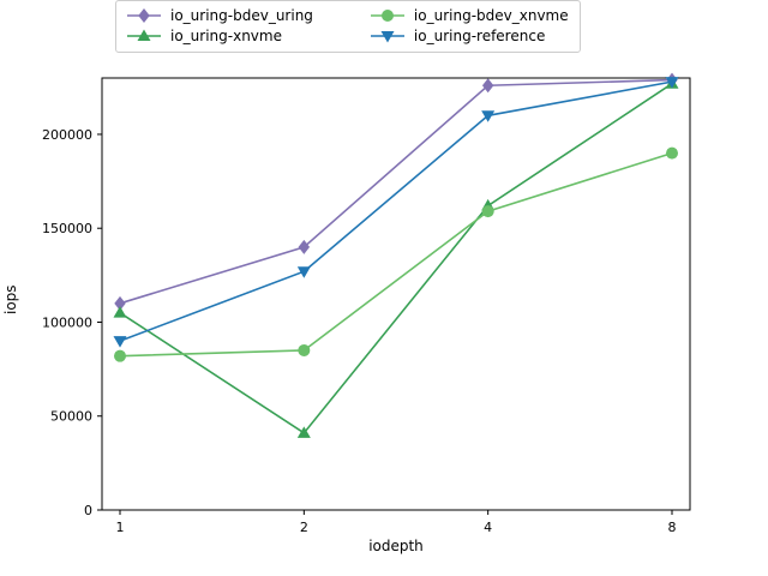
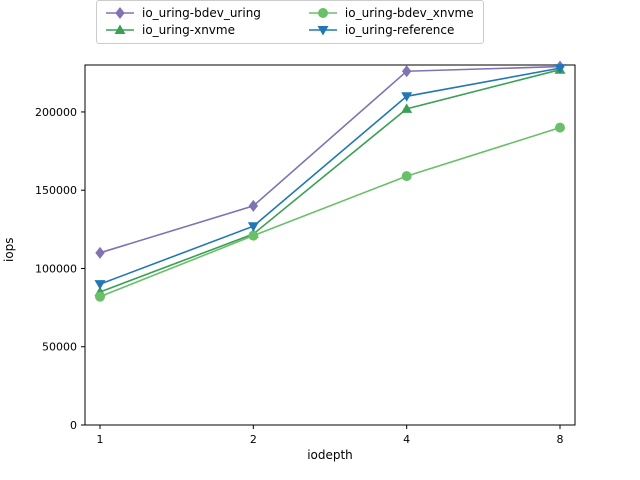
io_uring-xnvme/1: 105000 -> 85000
io_uring-xnvme/2: 41000 -> 122000
io_uring-bdev_xnvme/2: 85000 -> 121000
io_uring-xnvme/4: 162000 -> 202000
